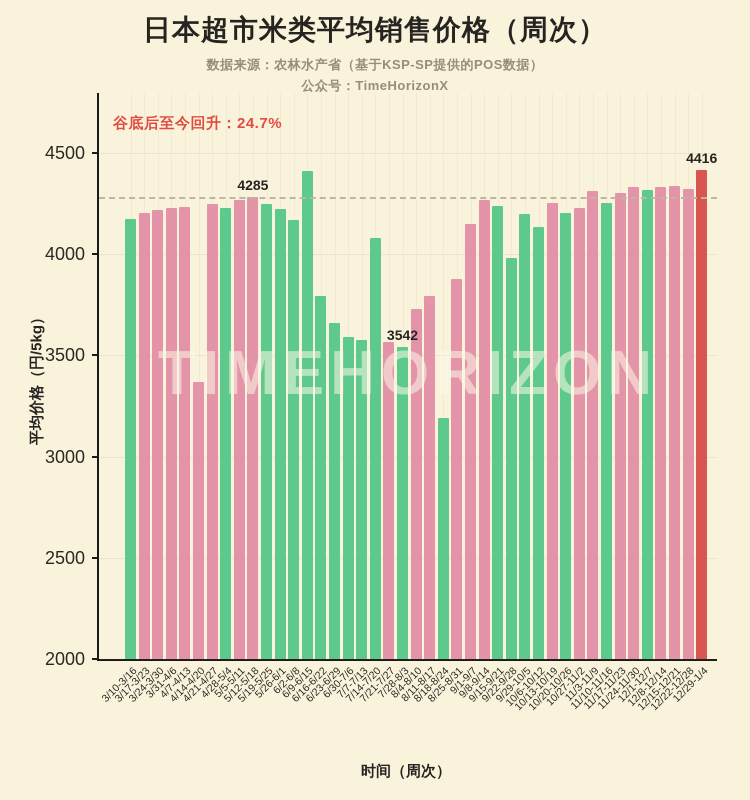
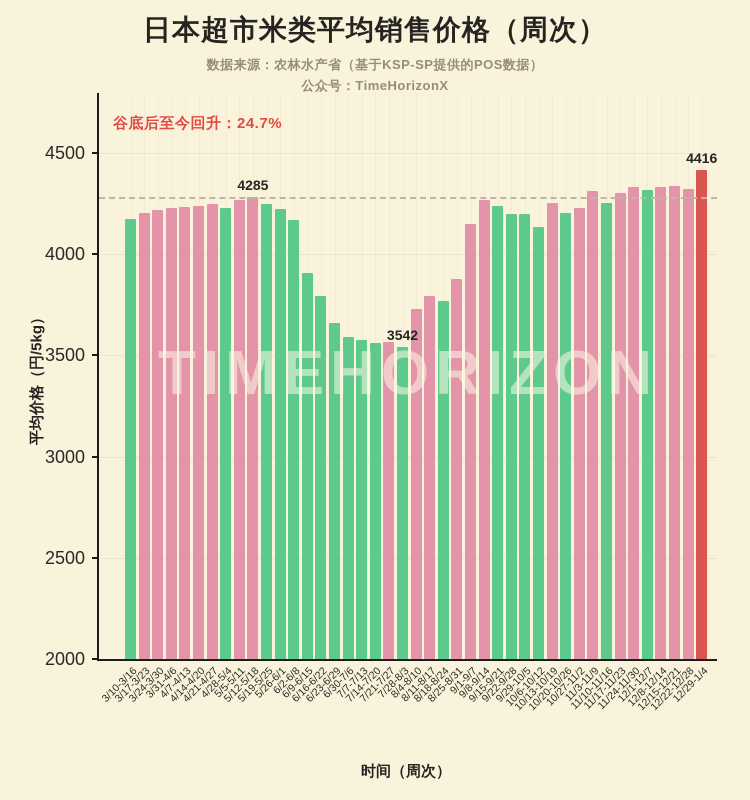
4/14-4/20: 3370 -> 4240
6/9-6/15: 4410 -> 3910
7/14-7/20: 4080 -> 3560
8/18-8/24: 3190 -> 3770
9/22-9/28: 3980 -> 4200
